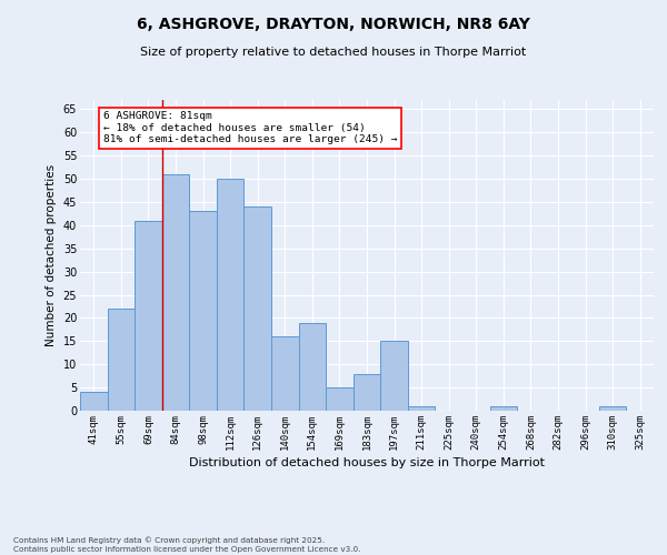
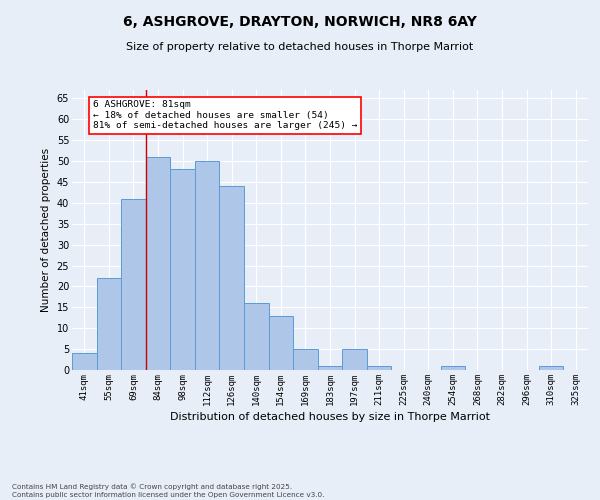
98sqm: 43 -> 48
154sqm: 19 -> 13
183sqm: 8 -> 1
197sqm: 15 -> 5
